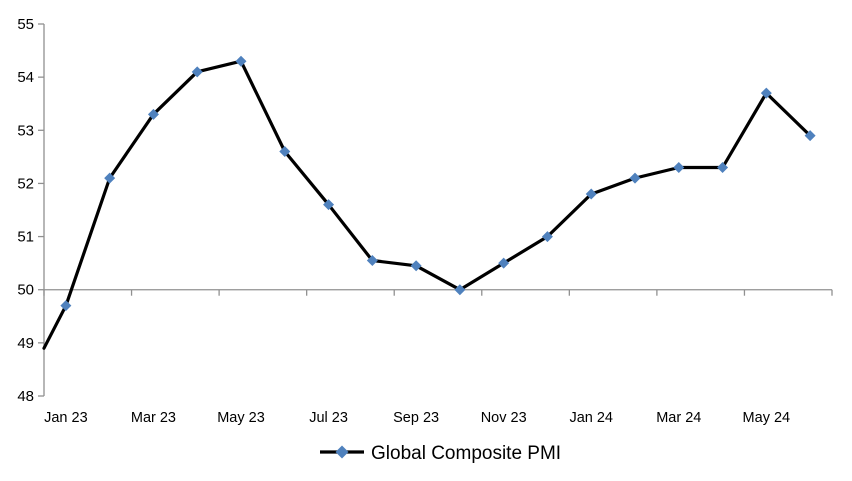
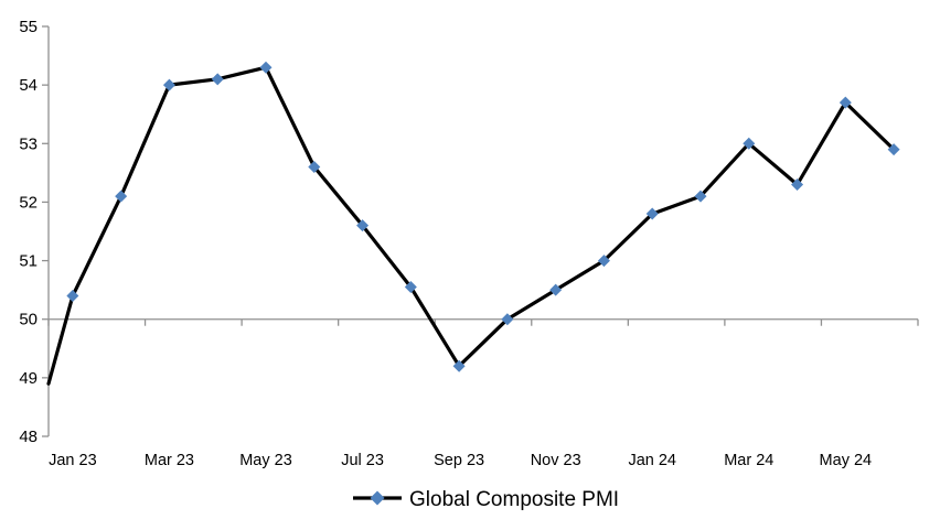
Jan 23: 49.7 -> 50.4
Mar 23: 53.3 -> 54.0
Sep 23: 50.5 -> 49.2
Mar 24: 52.3 -> 53.0
